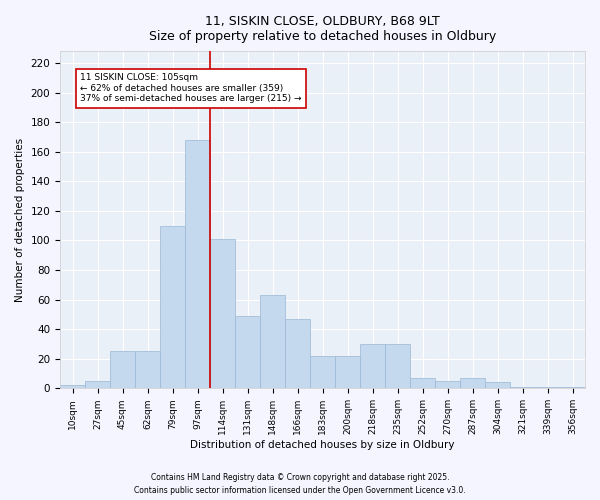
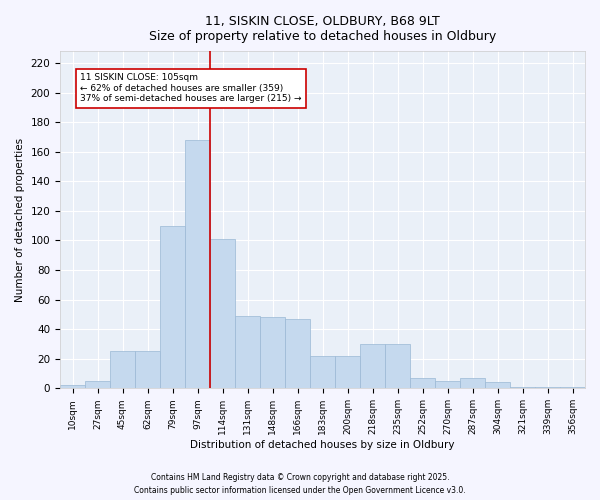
148sqm: 63 -> 48
